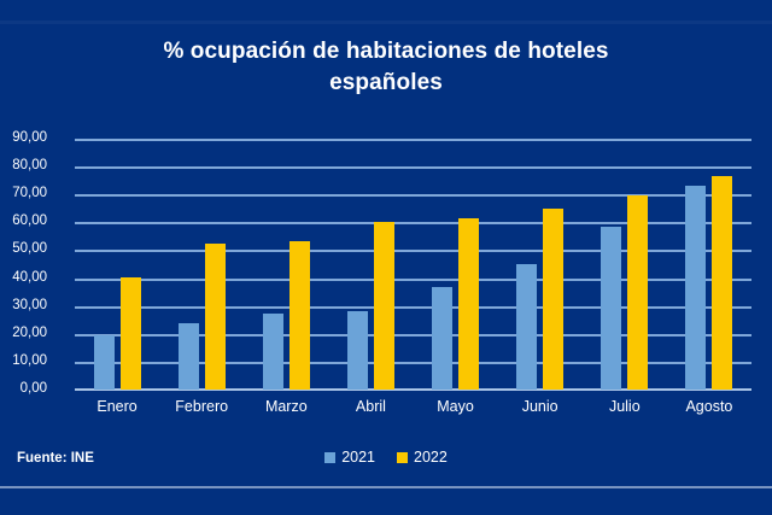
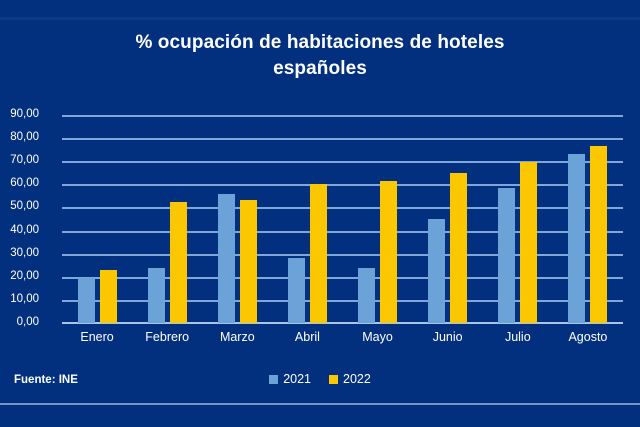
2022/Enero: 40 -> 23
2021/Marzo: 27 -> 56
2021/Mayo: 37 -> 24
